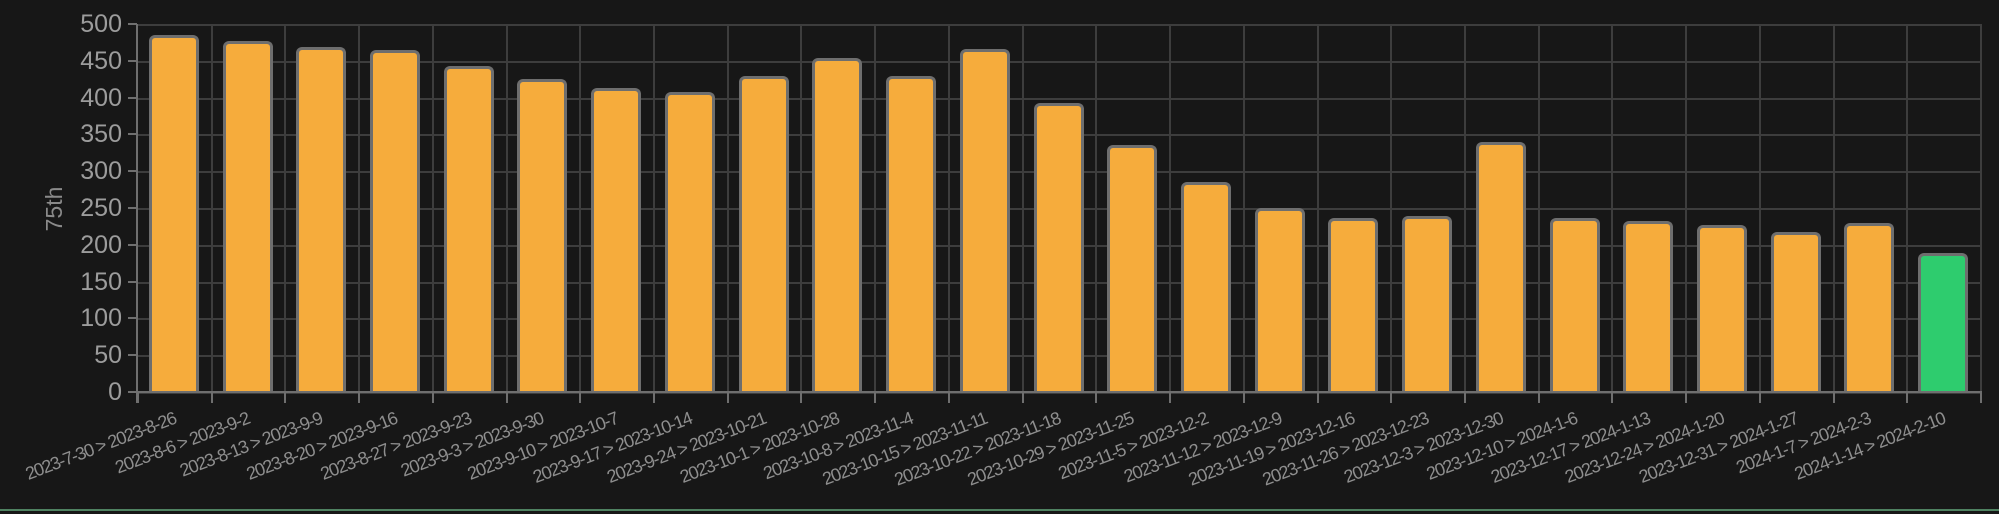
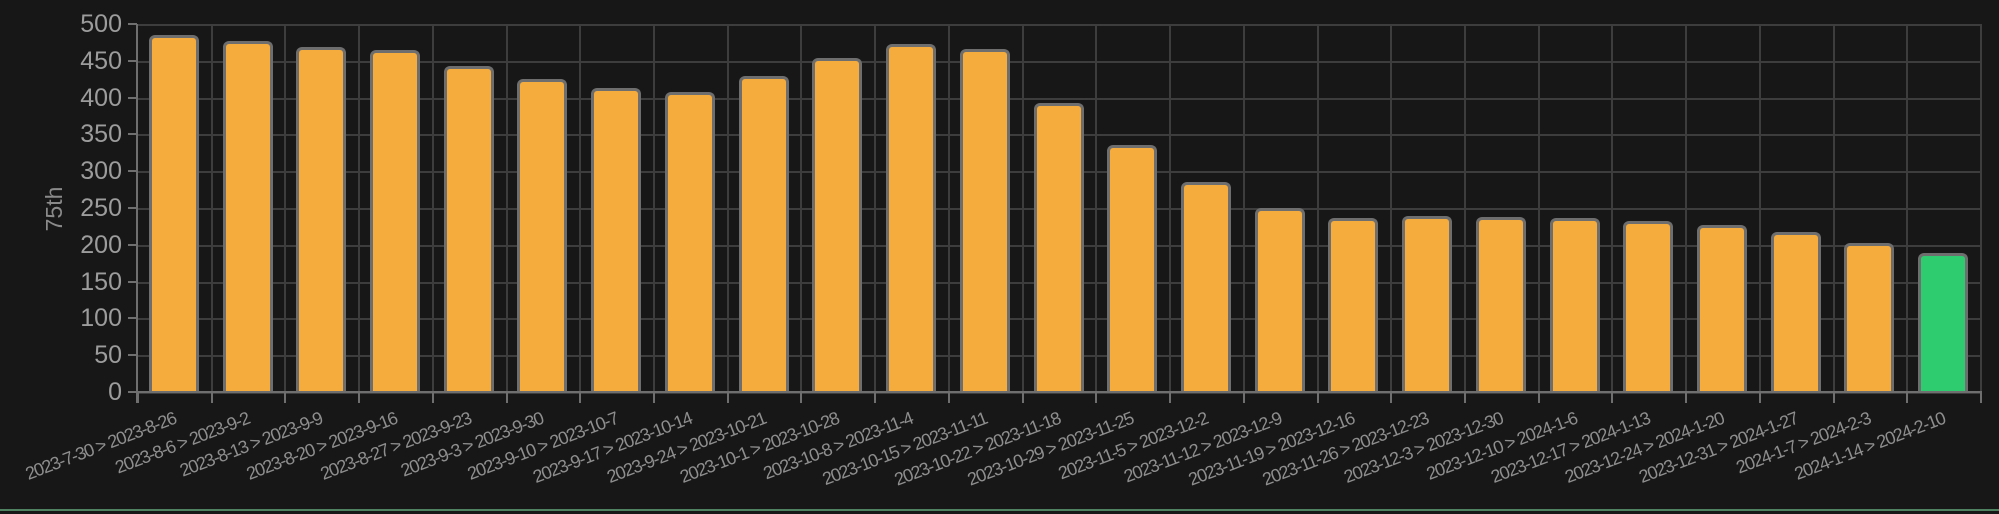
2023-10-8 > 2023-11-4: 430 -> 470
2023-12-3 > 2023-12-30: 340 -> 240
2024-1-7 > 2024-2-3: 230 -> 200
